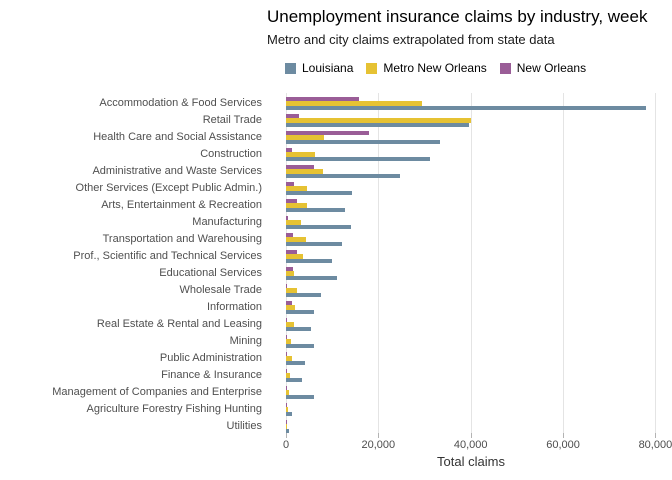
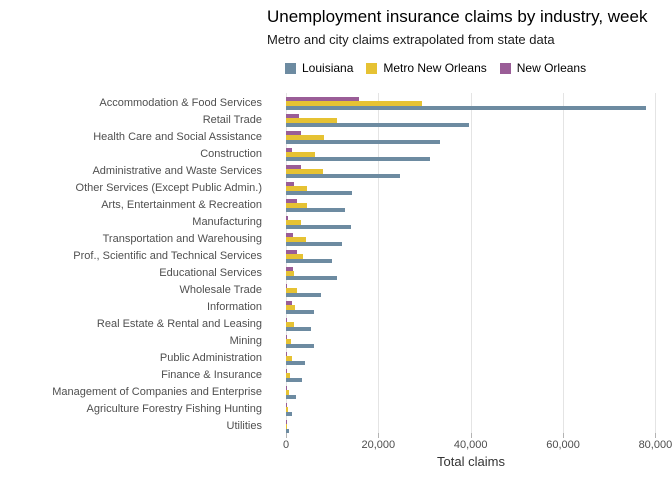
Metro New Orleans/Retail Trade: 40000 -> 11000
New Orleans/Health Care and Social Assistance: 18000 -> 3000
New Orleans/Administrative and Waste Services: 6000 -> 3000
Louisiana/Management of Companies and Enterprise: 6000 -> 2000
